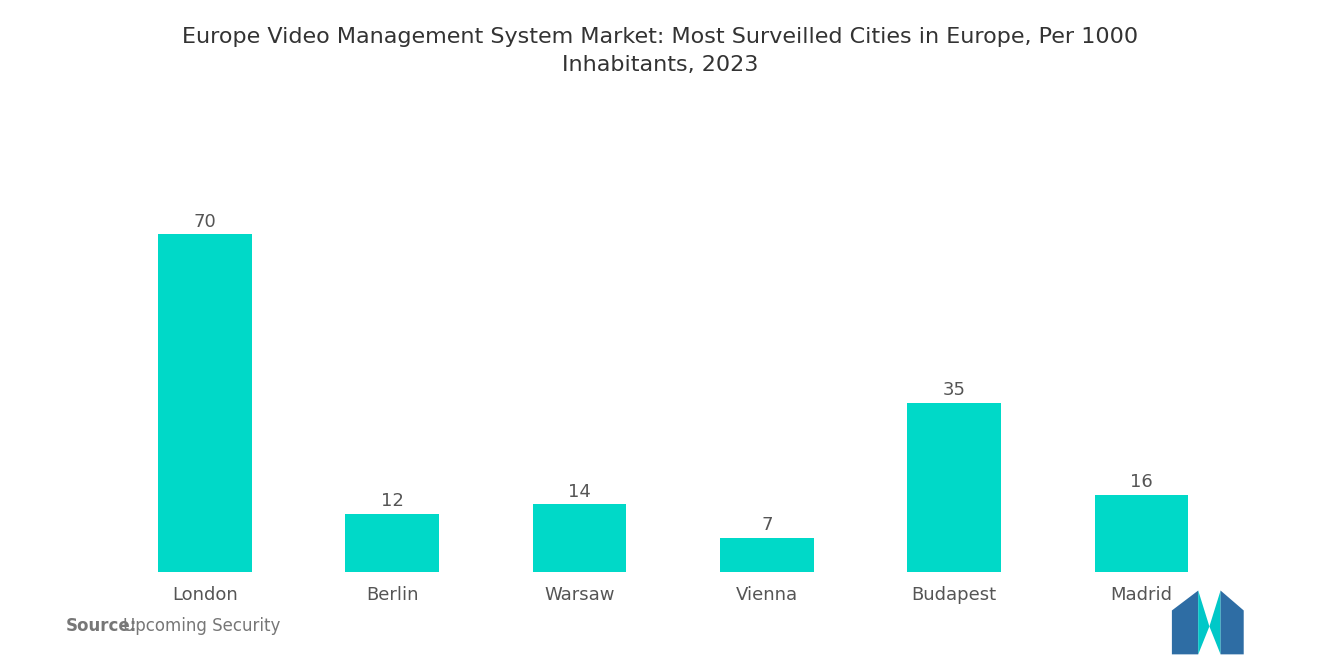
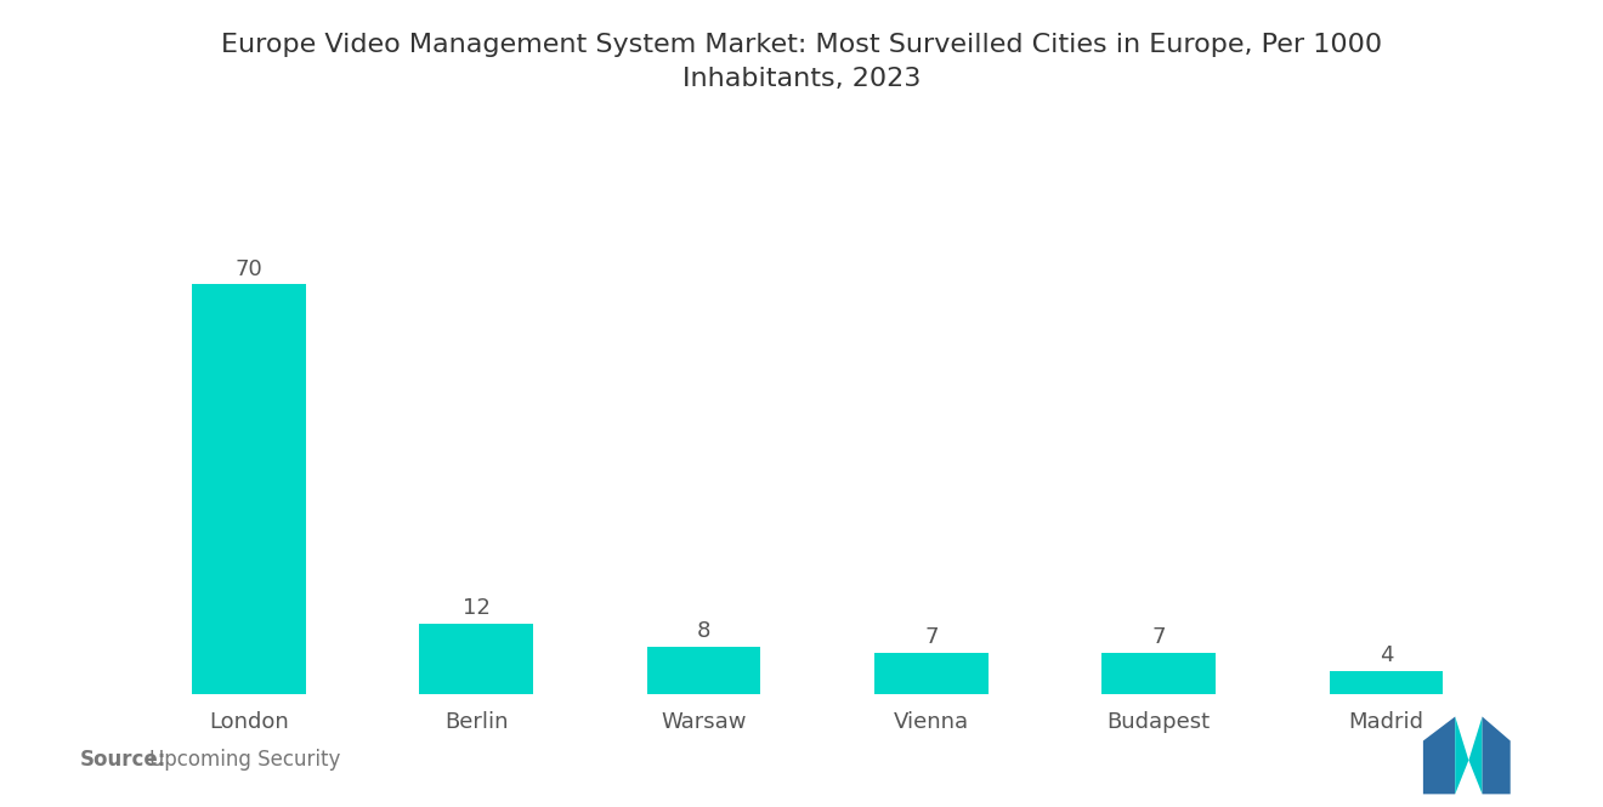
Warsaw: 14 -> 8
Budapest: 35 -> 7
Madrid: 16 -> 4
